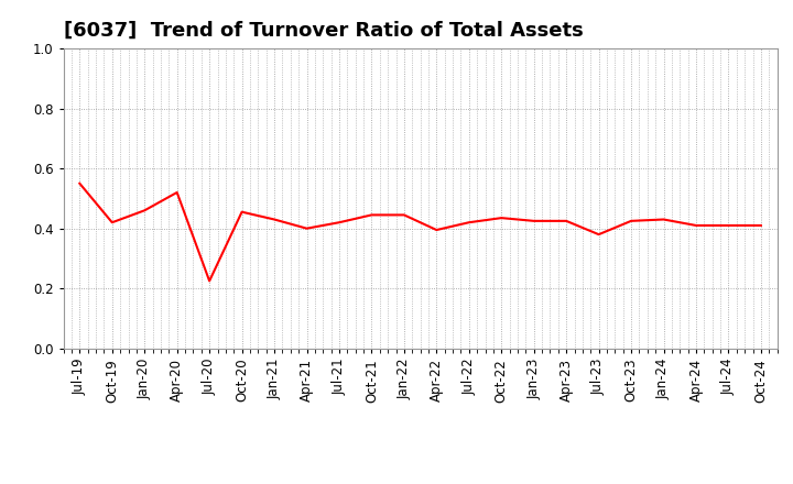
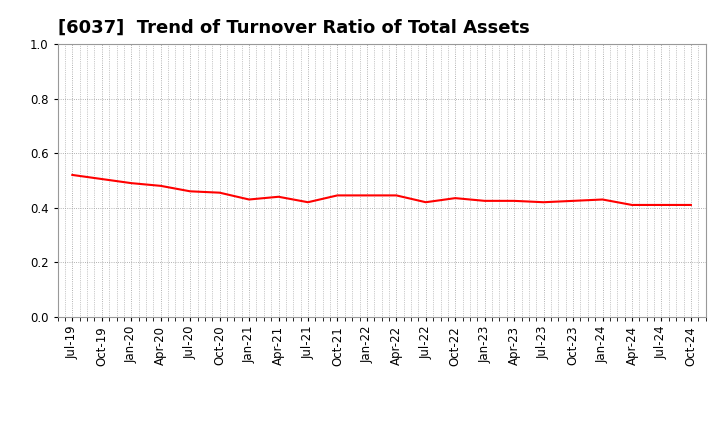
Jul-19: 0.550 -> 0.520
Oct-19: 0.420 -> 0.505
Jan-20: 0.460 -> 0.490
Apr-20: 0.520 -> 0.480
Jul-20: 0.225 -> 0.460
Apr-21: 0.400 -> 0.440
Apr-22: 0.395 -> 0.445
Jul-23: 0.380 -> 0.420
